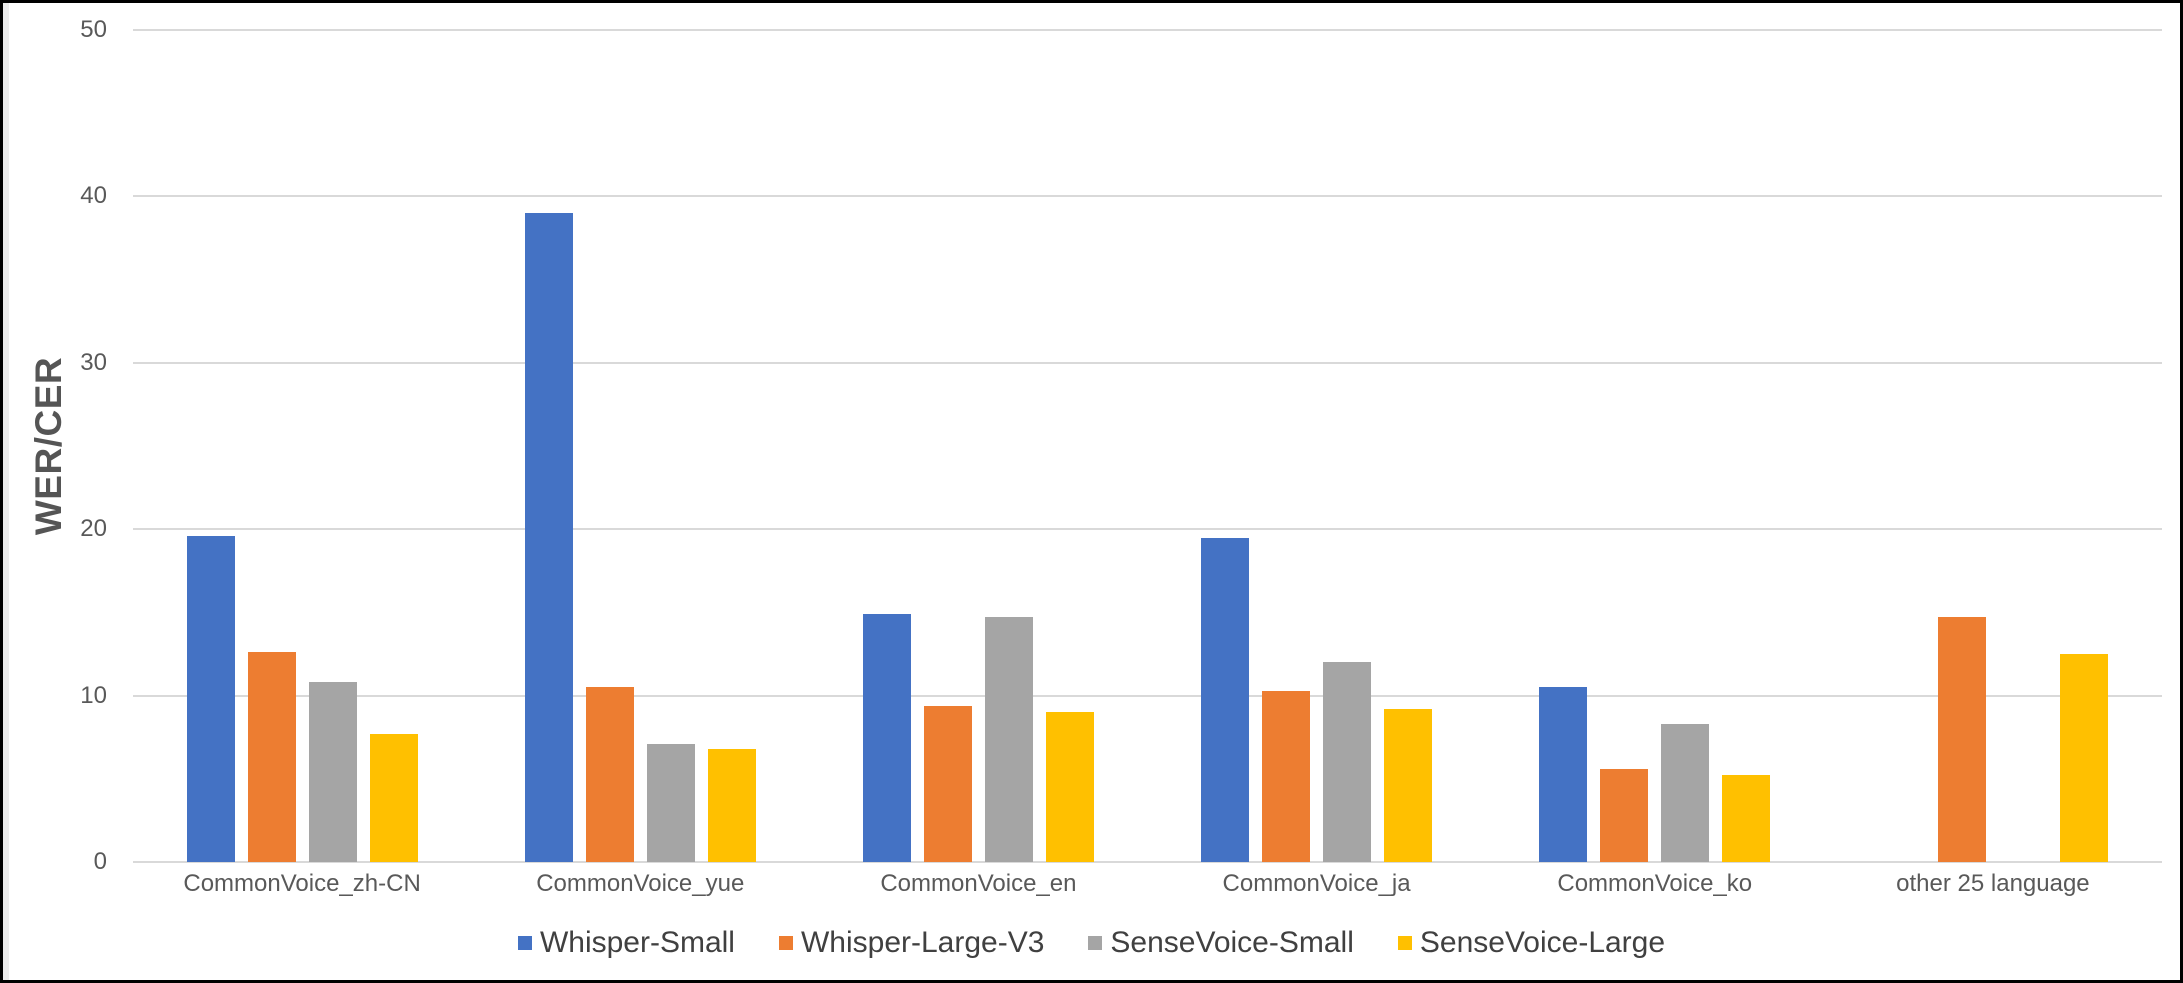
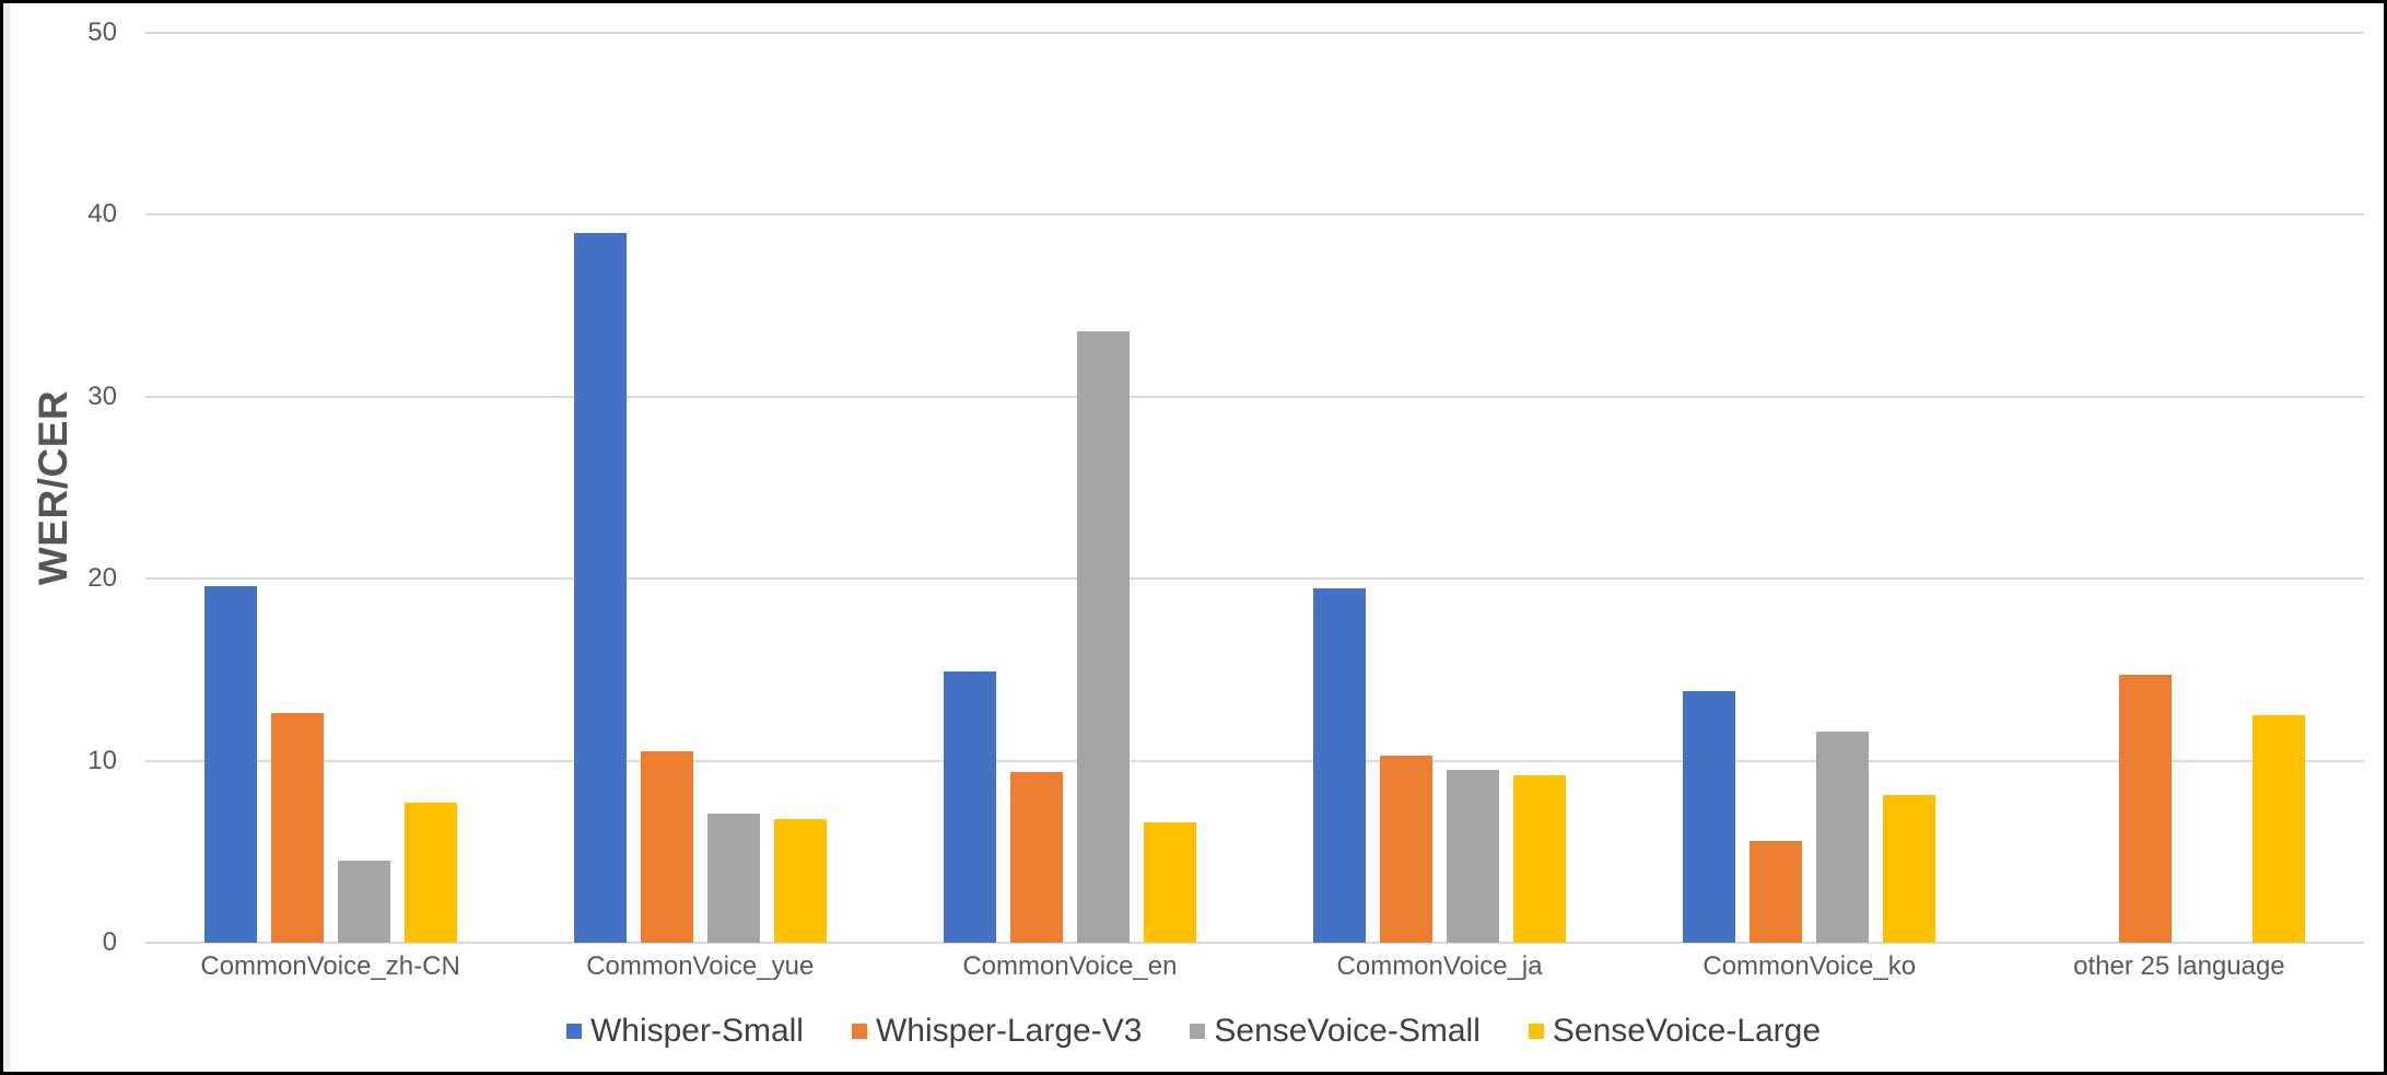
SenseVoice-Small/CommonVoice_zh-CN: 10.8 -> 4.5
SenseVoice-Small/CommonVoice_en: 14.7 -> 33.6
SenseVoice-Large/CommonVoice_en: 9.0 -> 6.6
SenseVoice-Small/CommonVoice_ja: 12.0 -> 9.5
Whisper-Small/CommonVoice_ko: 10.5 -> 13.8
SenseVoice-Small/CommonVoice_ko: 8.3 -> 11.6
SenseVoice-Large/CommonVoice_ko: 5.2 -> 8.1
